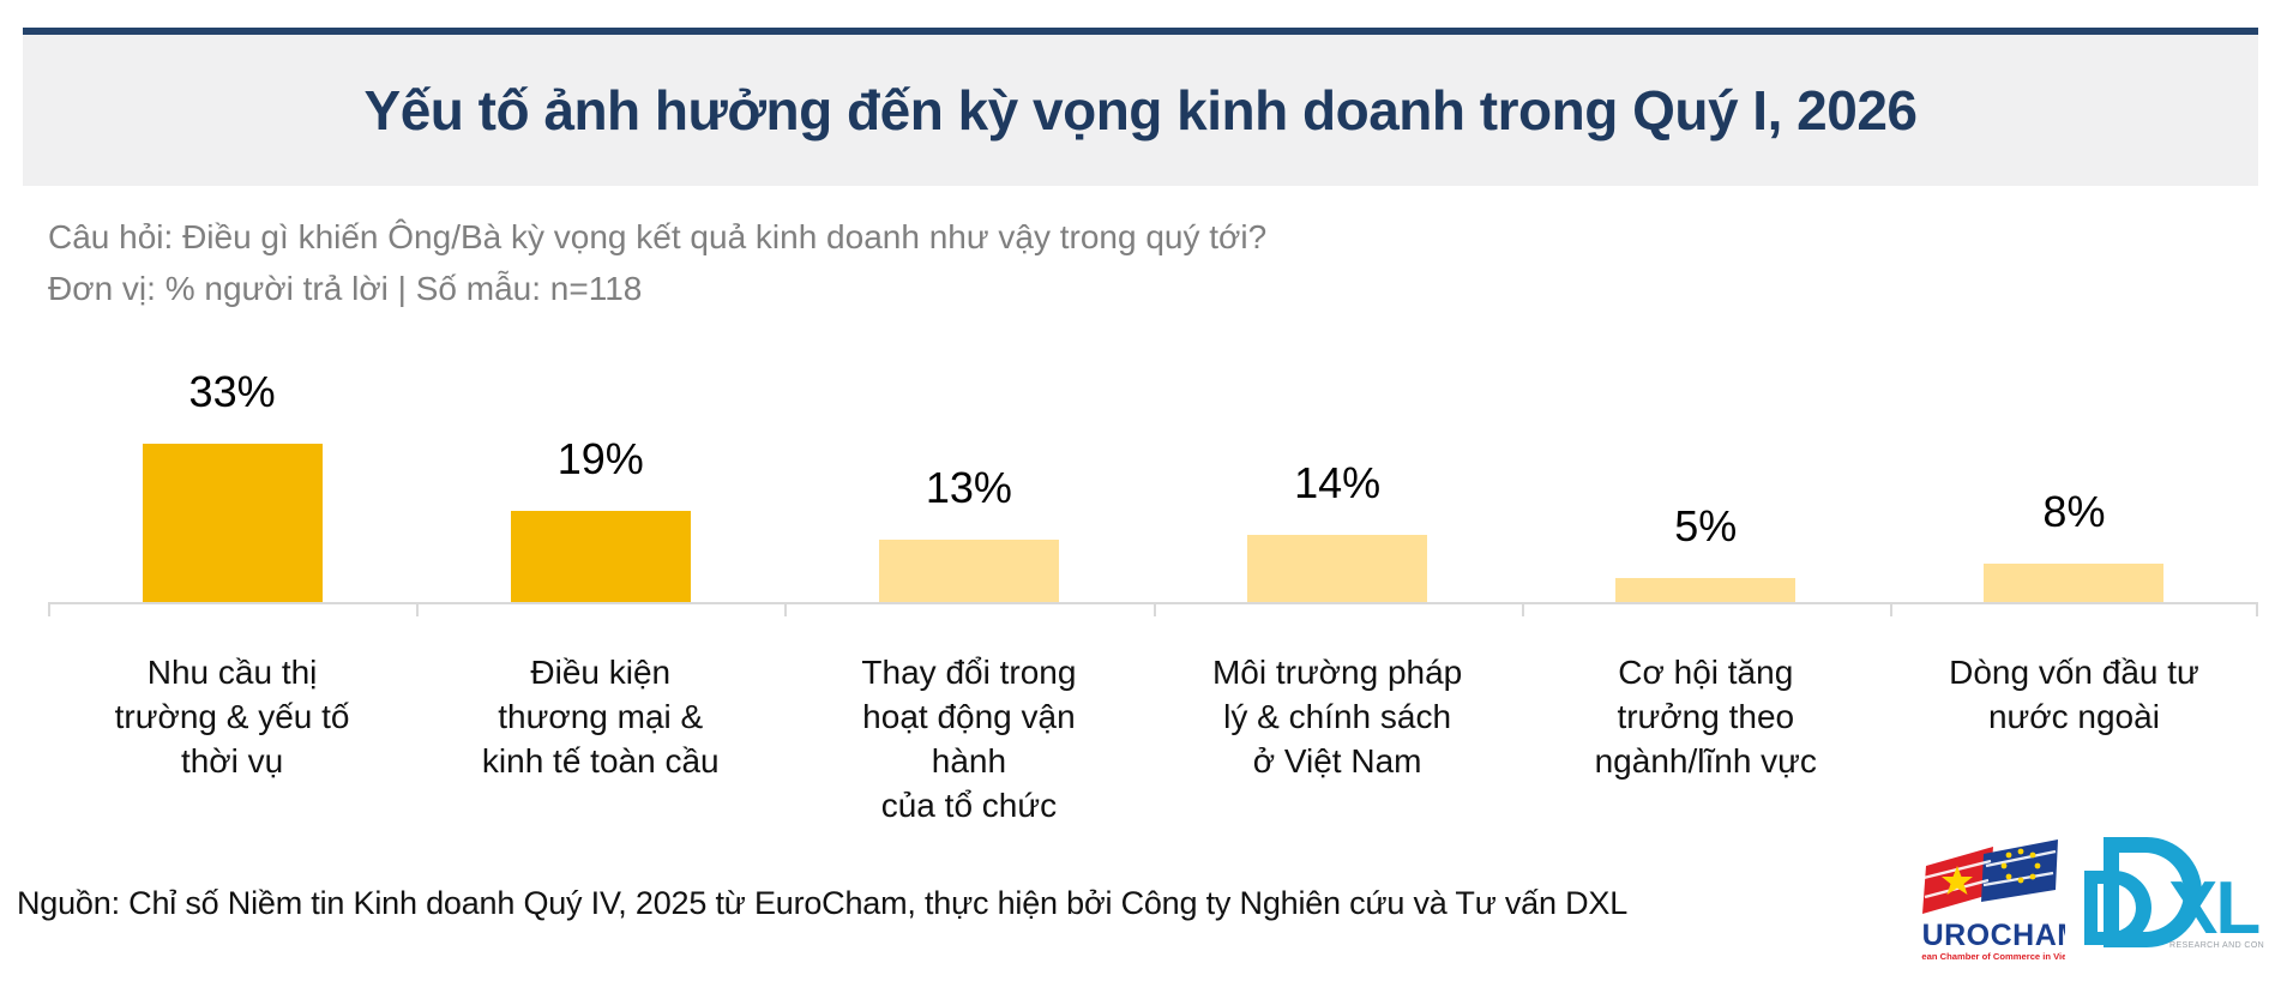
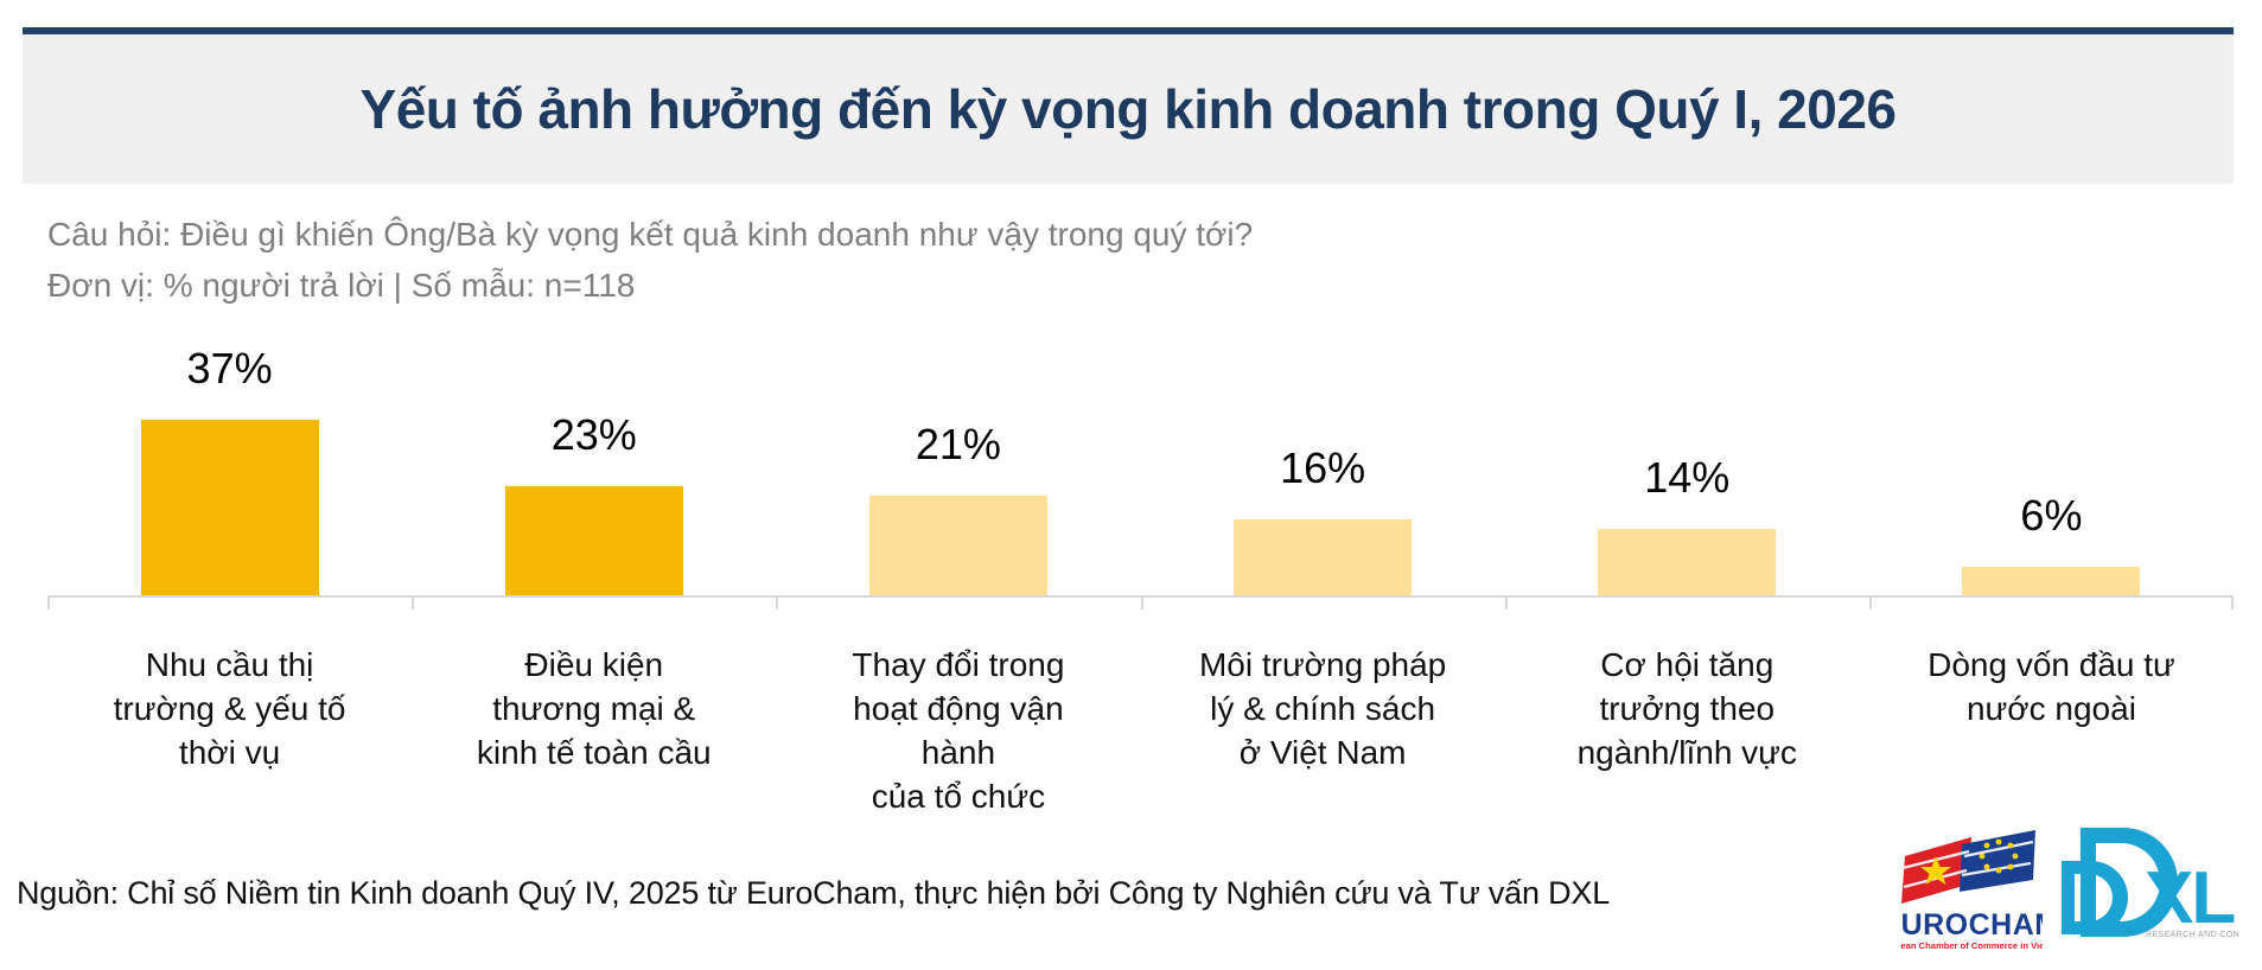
Nhu cầu thị trường & yếu tố thời vụ: 33% -> 37%
Điều kiện thương mại & kinh tế toàn cầu: 19% -> 23%
Thay đổi trong hoạt động vận hành của tổ chức: 13% -> 21%
Môi trường pháp lý & chính sách ở Việt Nam: 14% -> 16%
Cơ hội tăng trưởng theo ngành/lĩnh vực: 5% -> 14%
Dòng vốn đầu tư nước ngoài: 8% -> 6%
